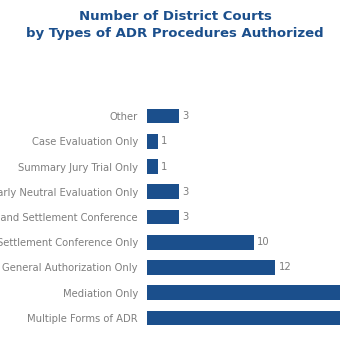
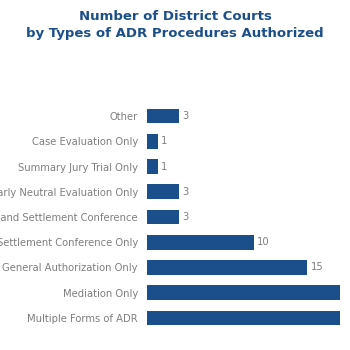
General Authorization Only: 12 -> 15
